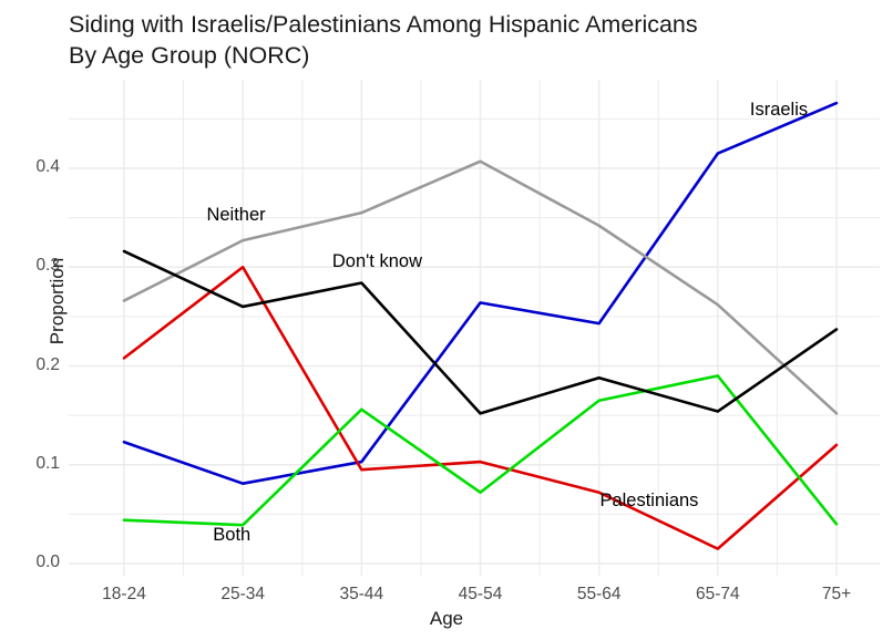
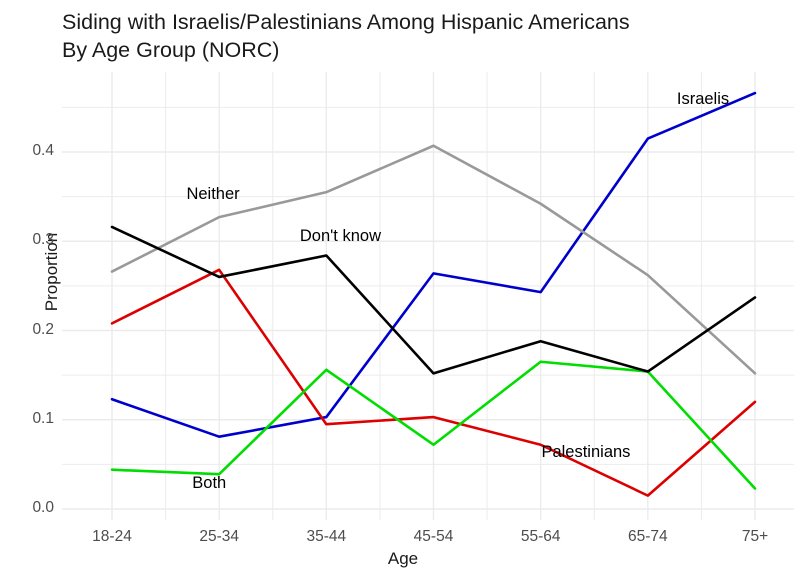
Palestinians/25-34: 0.30 -> 0.27
Both/65-74: 0.19 -> 0.15
Both/75+: 0.04 -> 0.02
